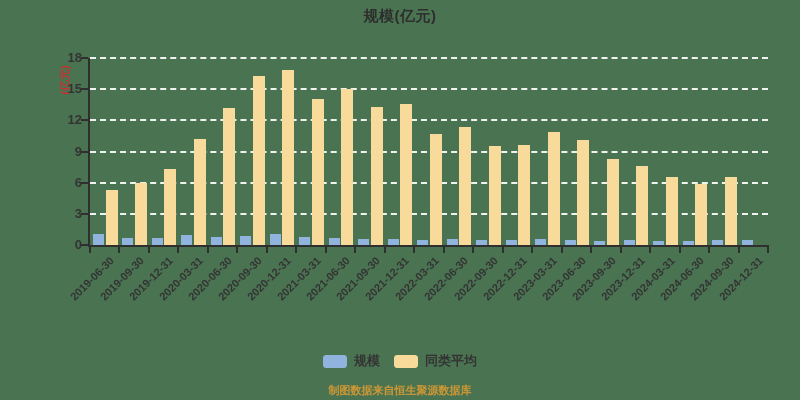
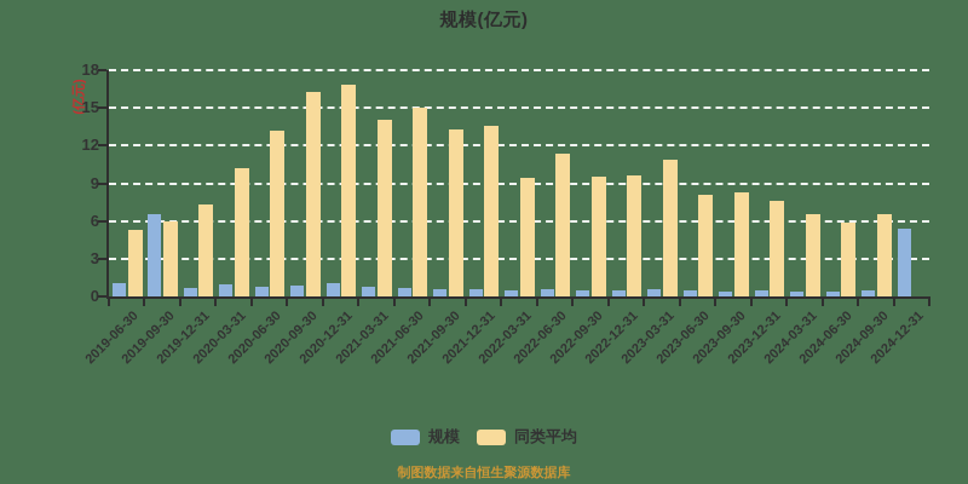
规模/2019-09-30: 0.7 -> 6.5
同类平均/2022-03-31: 10.7 -> 9.4
同类平均/2023-06-30: 10.1 -> 8.1
规模/2024-12-31: 0.5 -> 5.4
